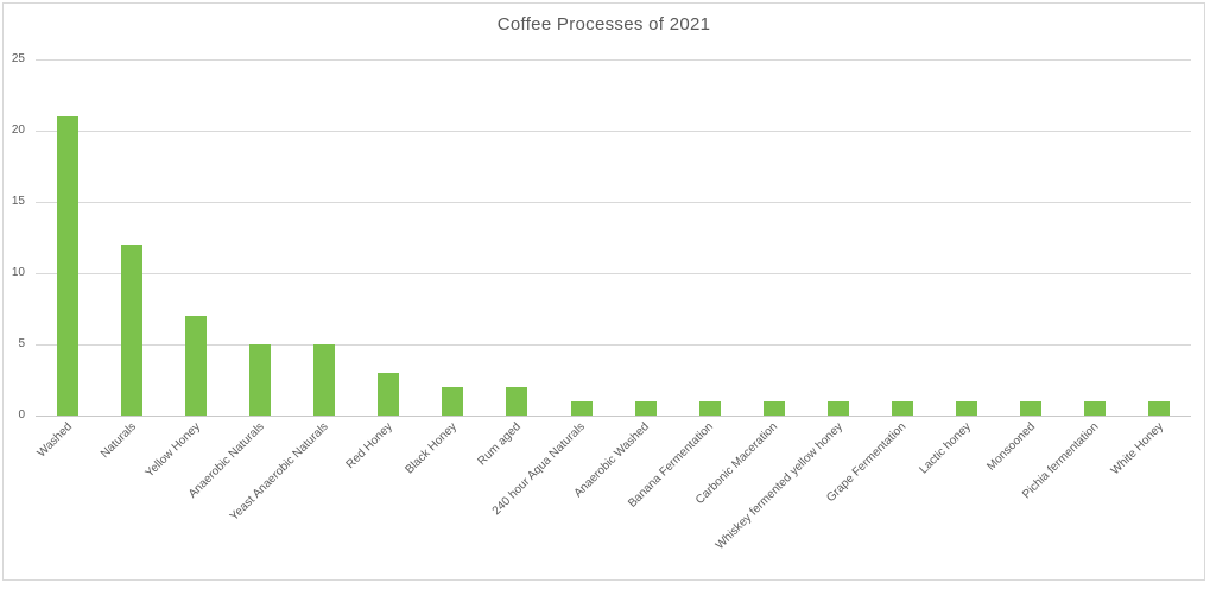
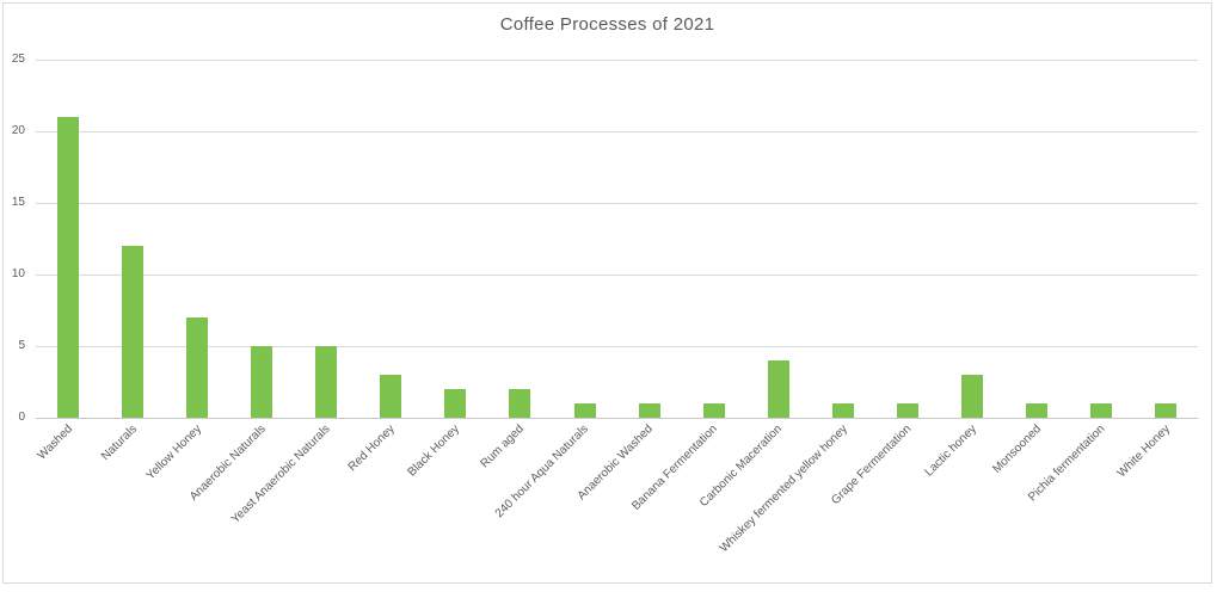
Carbonic Maceration: 1 -> 4
Lactic honey: 1 -> 3
